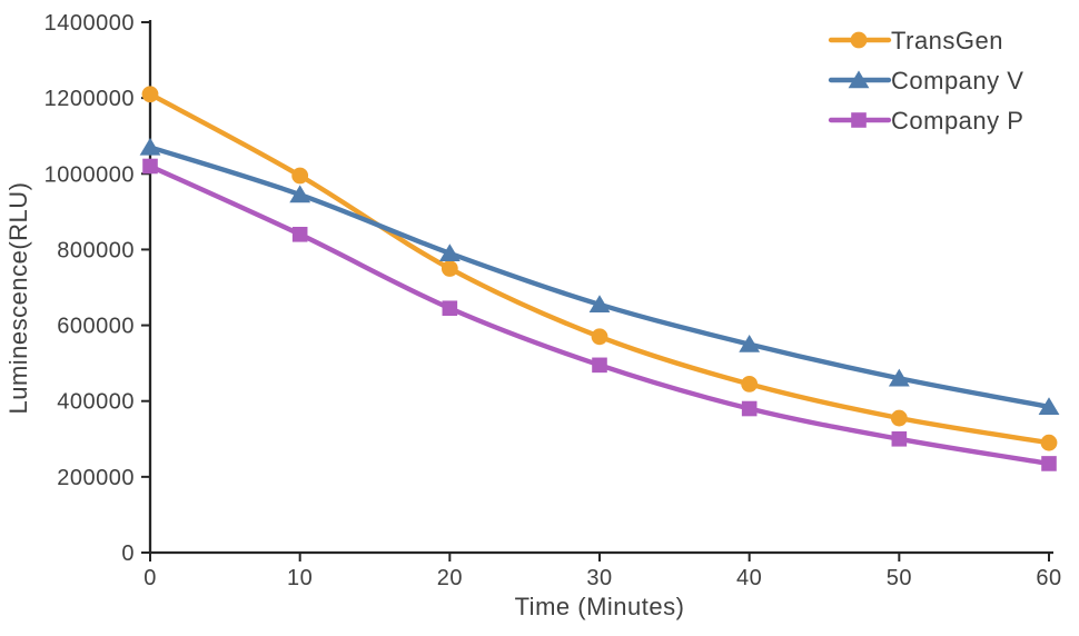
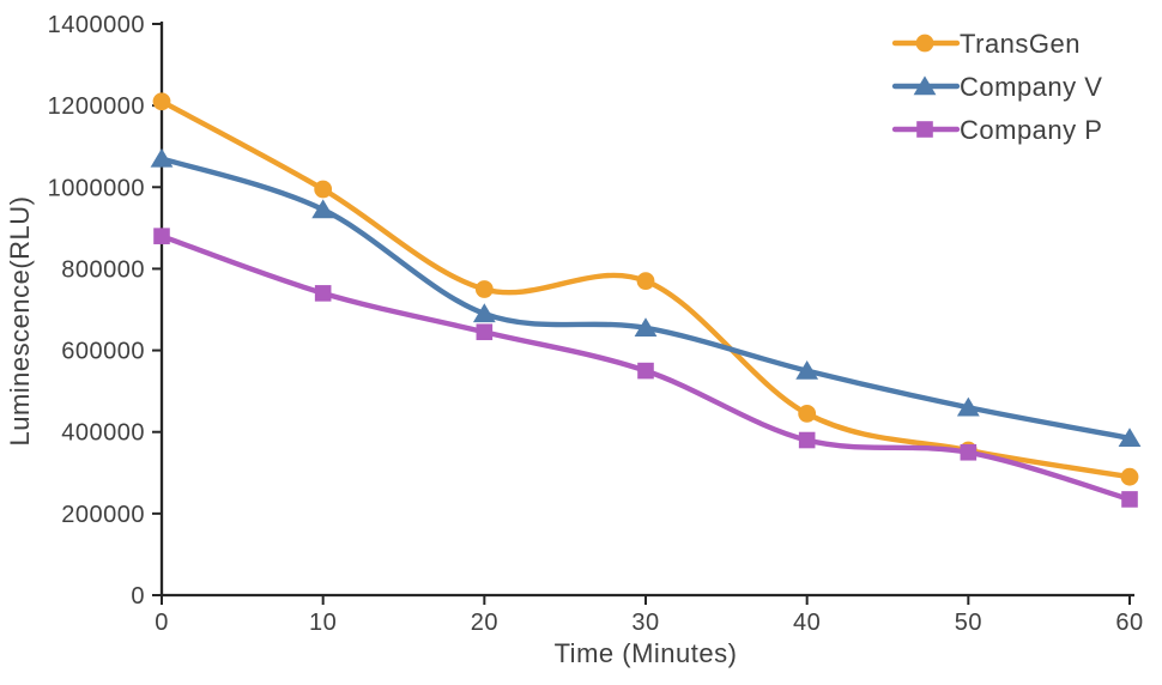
Company P/0: 1020000 -> 880000
Company P/10: 840000 -> 740000
Company V/20: 790000 -> 690000
TransGen/30: 570000 -> 770000
Company P/30: 500000 -> 550000
Company P/50: 300000 -> 350000
